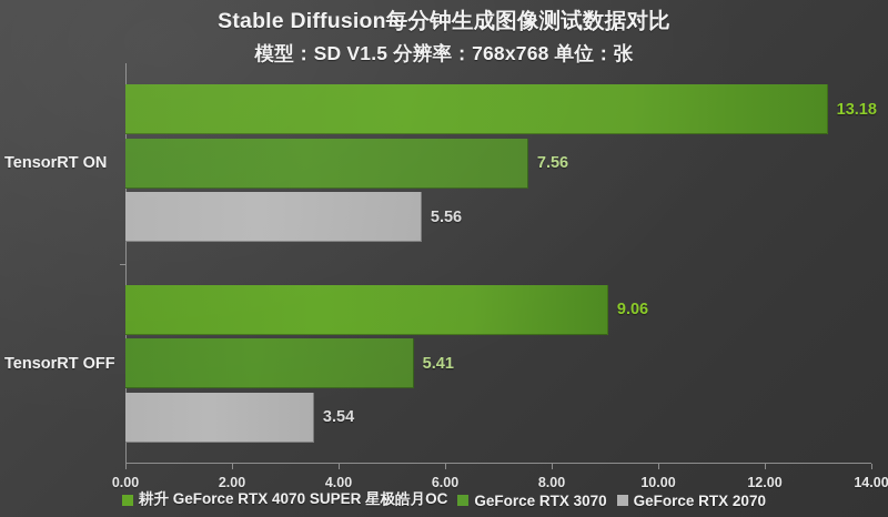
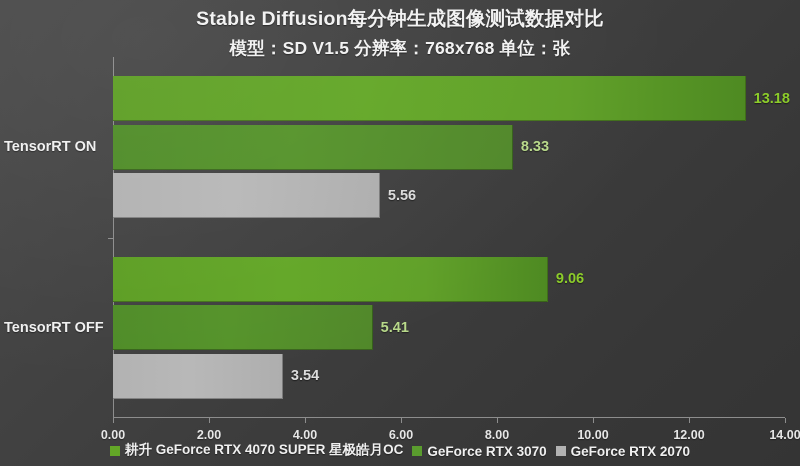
GeForce RTX 3070/TensorRT ON: 7.56 -> 8.33
